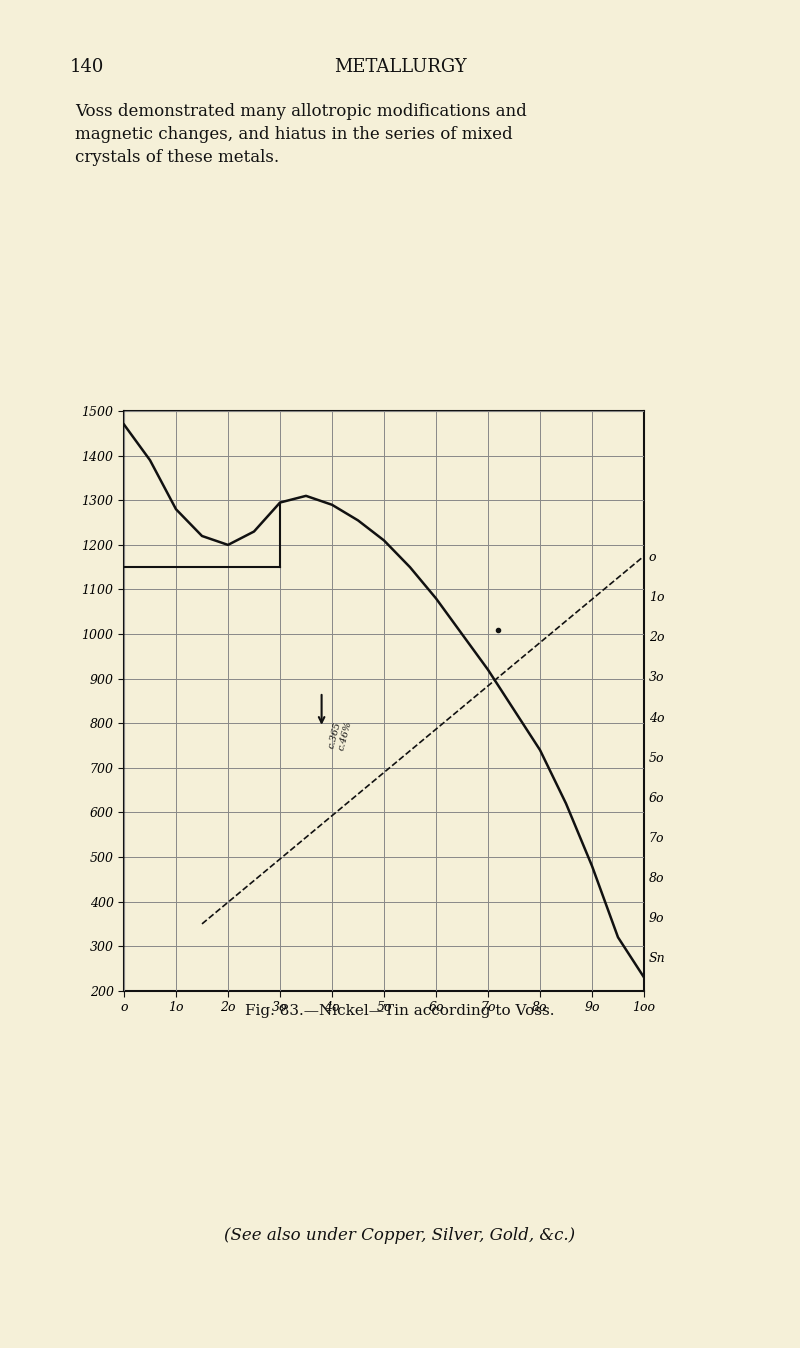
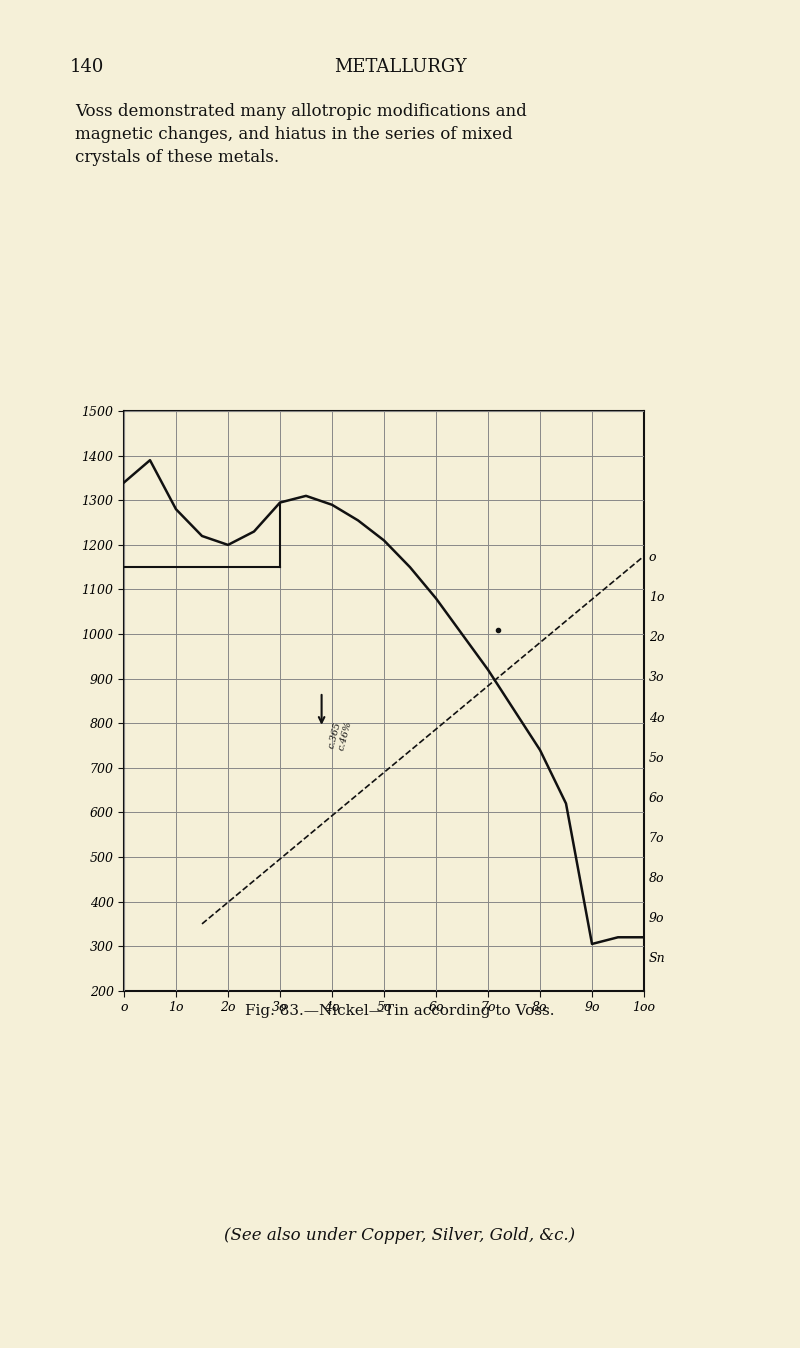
o: 1470 -> 1340
9o: 480 -> 305
1oo: 230 -> 320
